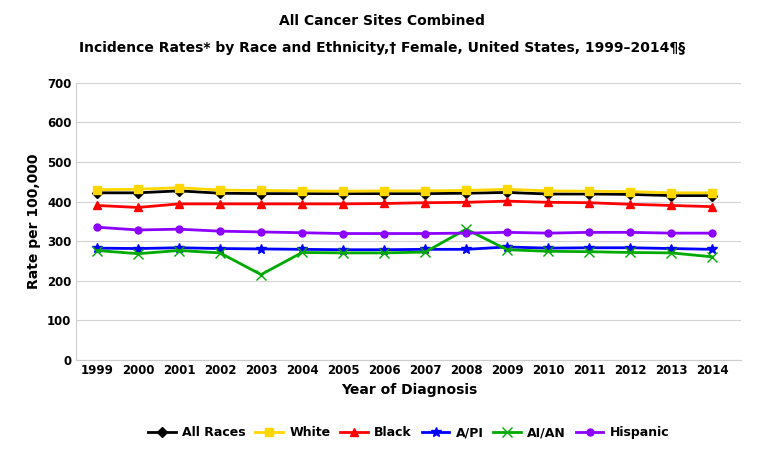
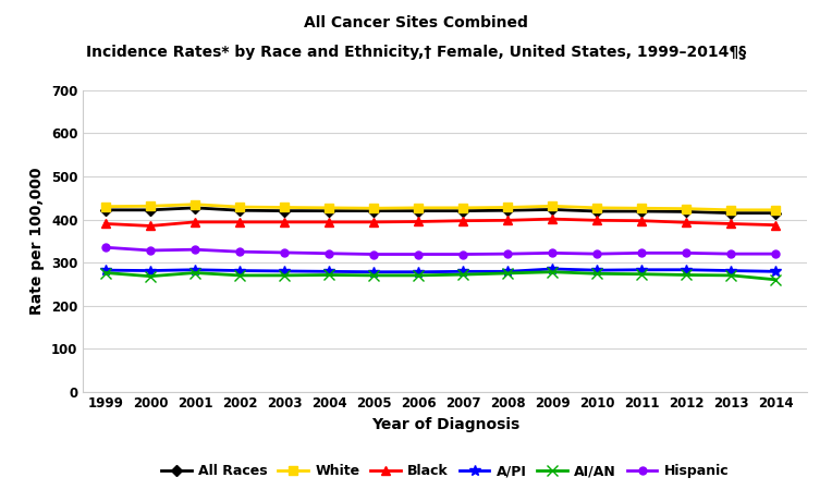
AI/AN/2003: 215 -> 270
AI/AN/2008: 330 -> 275
